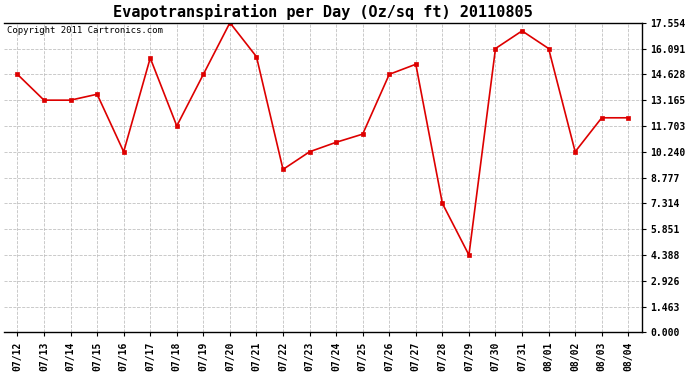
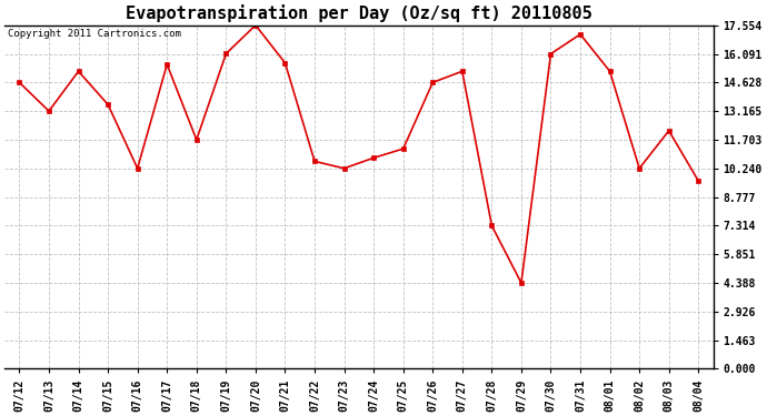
07/14: 13.2 -> 15.2
07/19: 14.6 -> 16.1
07/22: 9.2 -> 10.6
08/01: 16.1 -> 15.2
08/04: 12.2 -> 9.6
